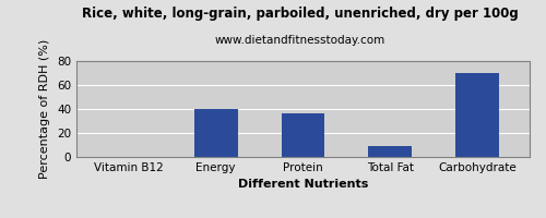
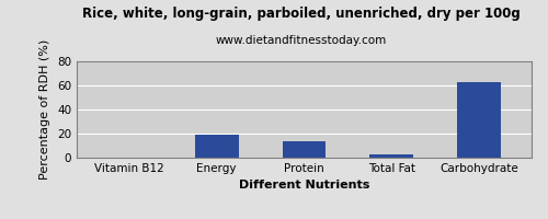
Energy: 40 -> 20
Protein: 36 -> 14
Total Fat: 9 -> 2
Carbohydrate: 70 -> 62
